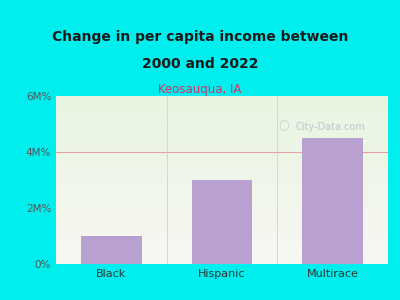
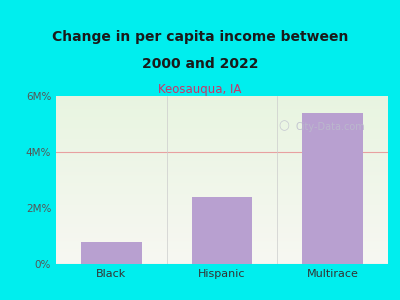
Black: 1.0M% -> 0.8M%
Hispanic: 3.0M% -> 2.4M%
Multirace: 4.5M% -> 5.4M%
